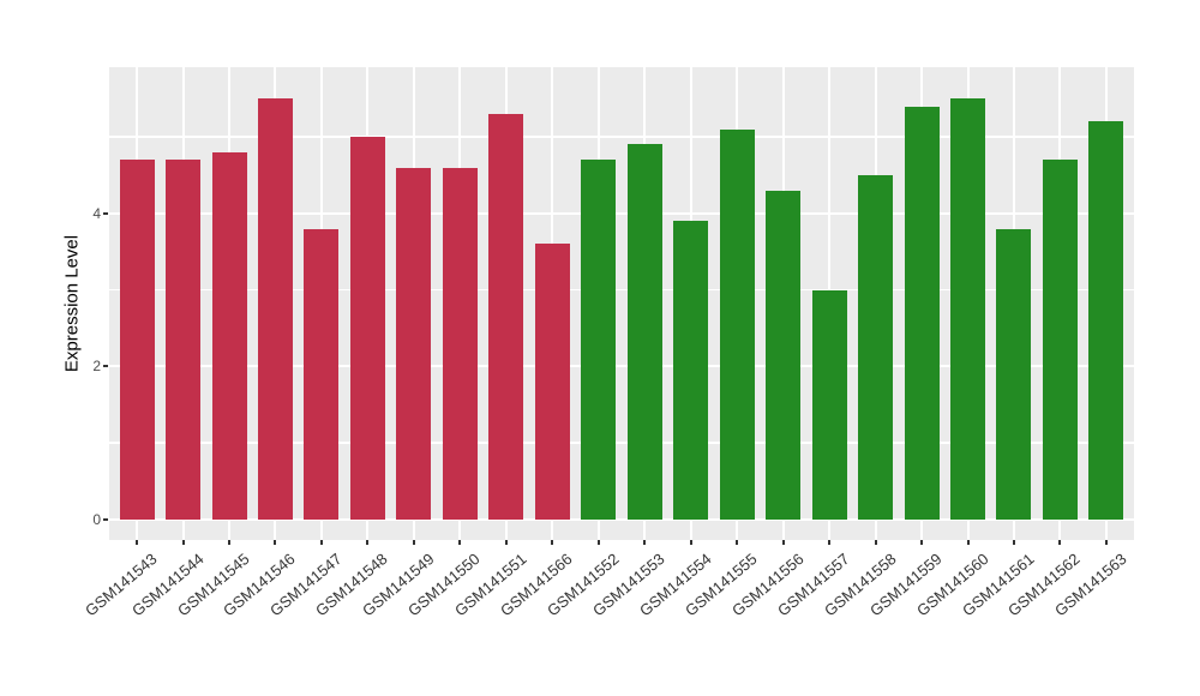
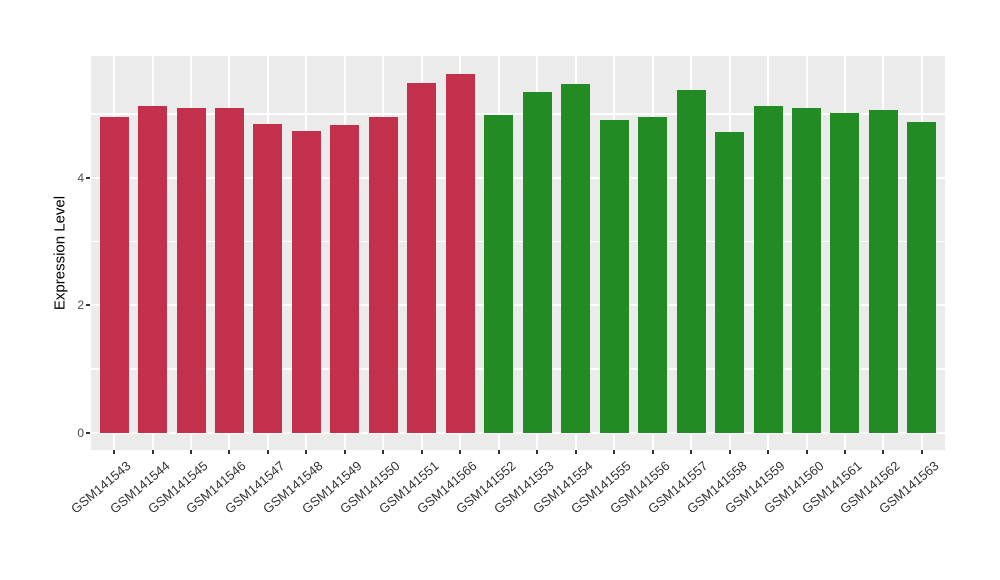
GSM141543: 4.7 -> 5.0
GSM141544: 4.7 -> 5.1
GSM141545: 4.8 -> 5.1
GSM141546: 5.5 -> 5.1
GSM141547: 3.8 -> 4.8
GSM141548: 5.0 -> 4.7
GSM141549: 4.6 -> 4.8
GSM141550: 4.6 -> 5.0
GSM141551: 5.3 -> 5.5
GSM141566: 3.6 -> 5.6
GSM141552: 4.7 -> 5.0
GSM141553: 4.9 -> 5.3
GSM141554: 3.9 -> 5.5
GSM141555: 5.1 -> 4.9
GSM141556: 4.3 -> 5.0
GSM141557: 3.0 -> 5.4
GSM141558: 4.5 -> 4.7
GSM141559: 5.4 -> 5.1
GSM141560: 5.5 -> 5.1
GSM141561: 3.8 -> 5.0
GSM141562: 4.7 -> 5.1
GSM141563: 5.2 -> 4.9
